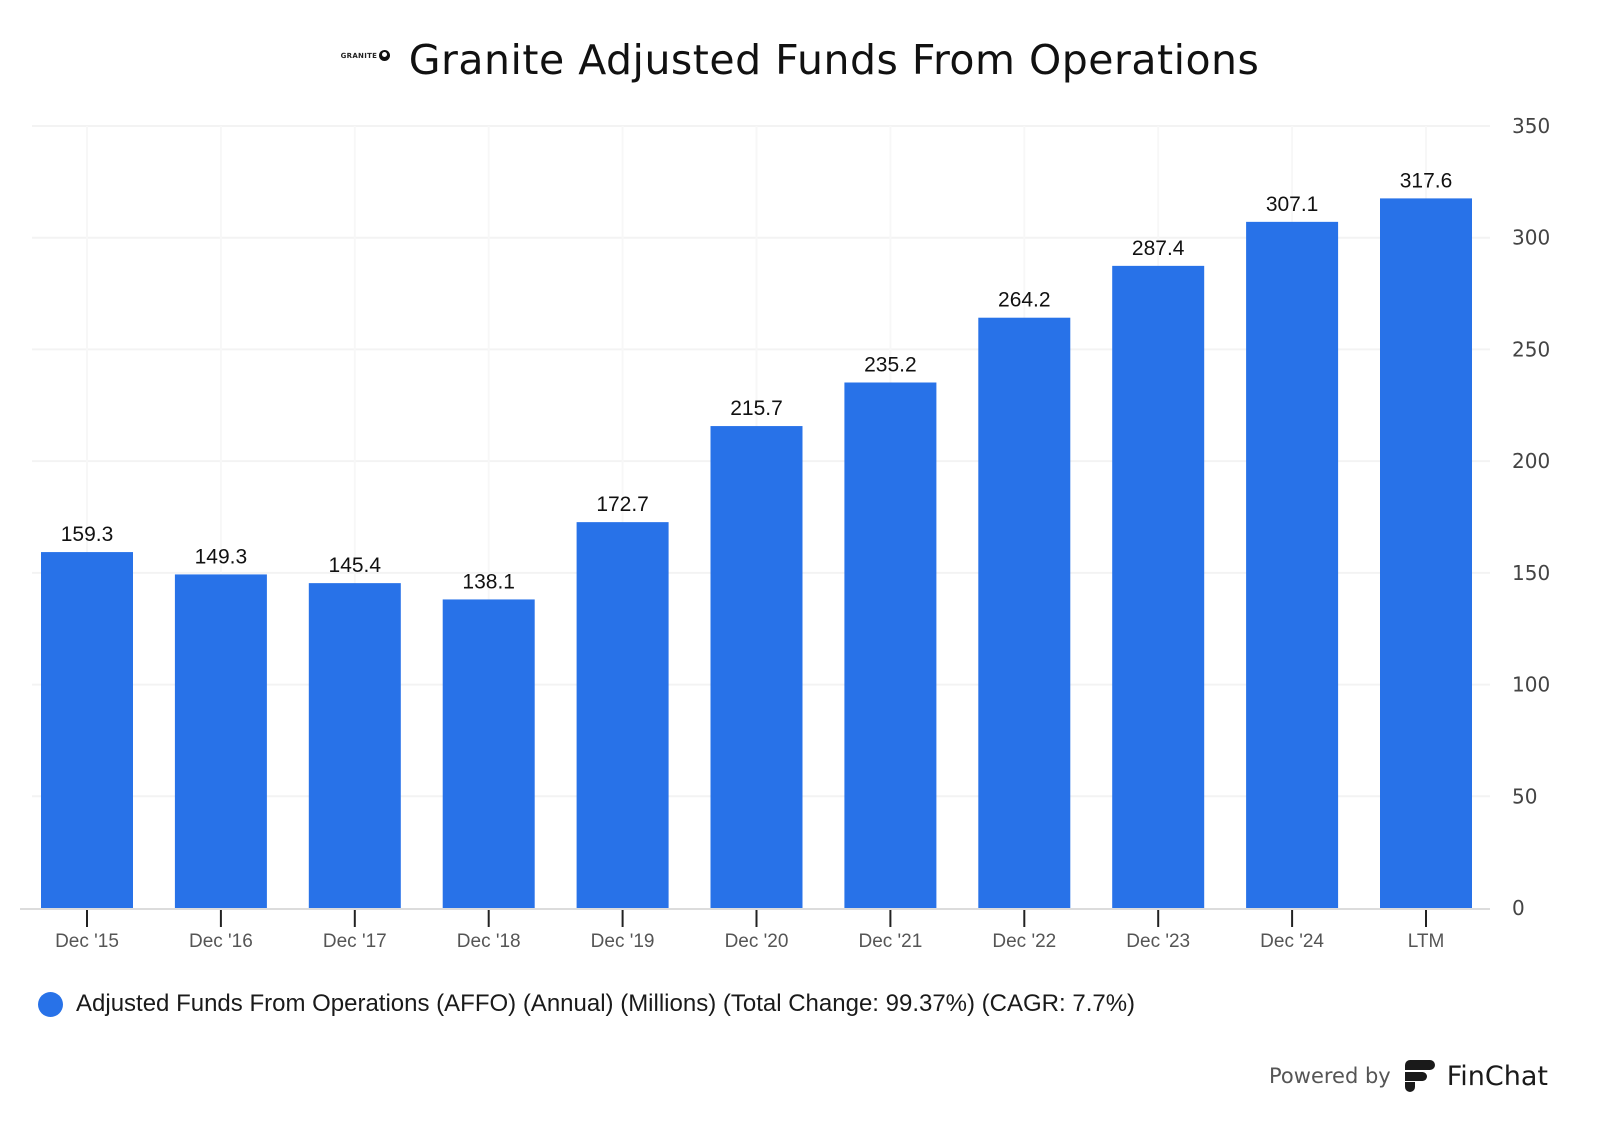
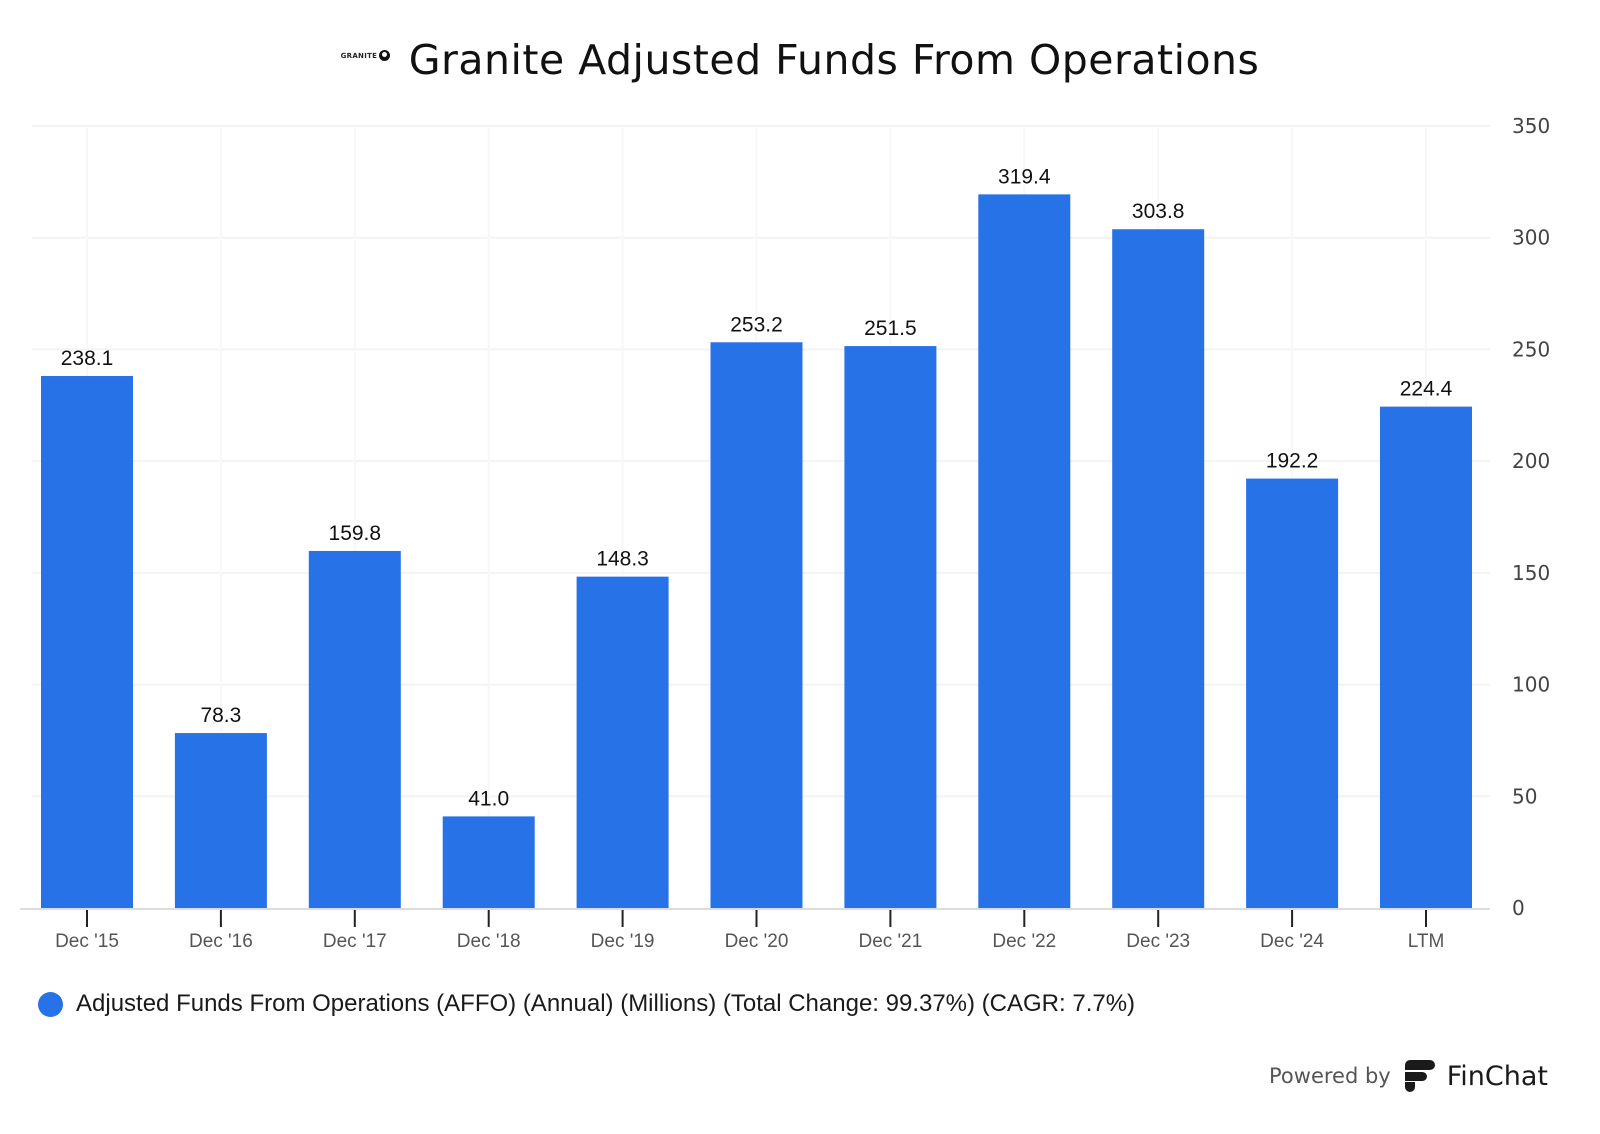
Dec '15: 159.3 -> 238.1
Dec '16: 149.3 -> 78.3
Dec '17: 145.4 -> 159.8
Dec '18: 138.1 -> 41.0
Dec '19: 172.7 -> 148.3
Dec '20: 215.7 -> 253.2
Dec '21: 235.2 -> 251.5
Dec '22: 264.2 -> 319.4
Dec '23: 287.4 -> 303.8
Dec '24: 307.1 -> 192.2
LTM: 317.6 -> 224.4
